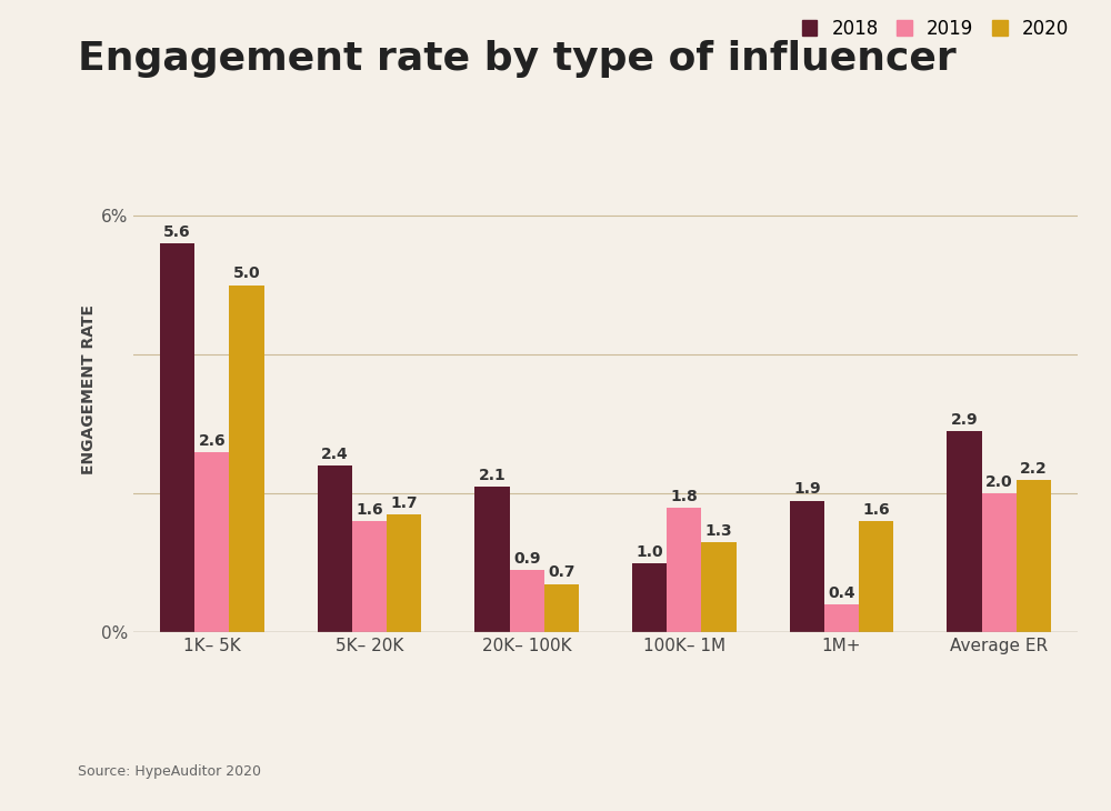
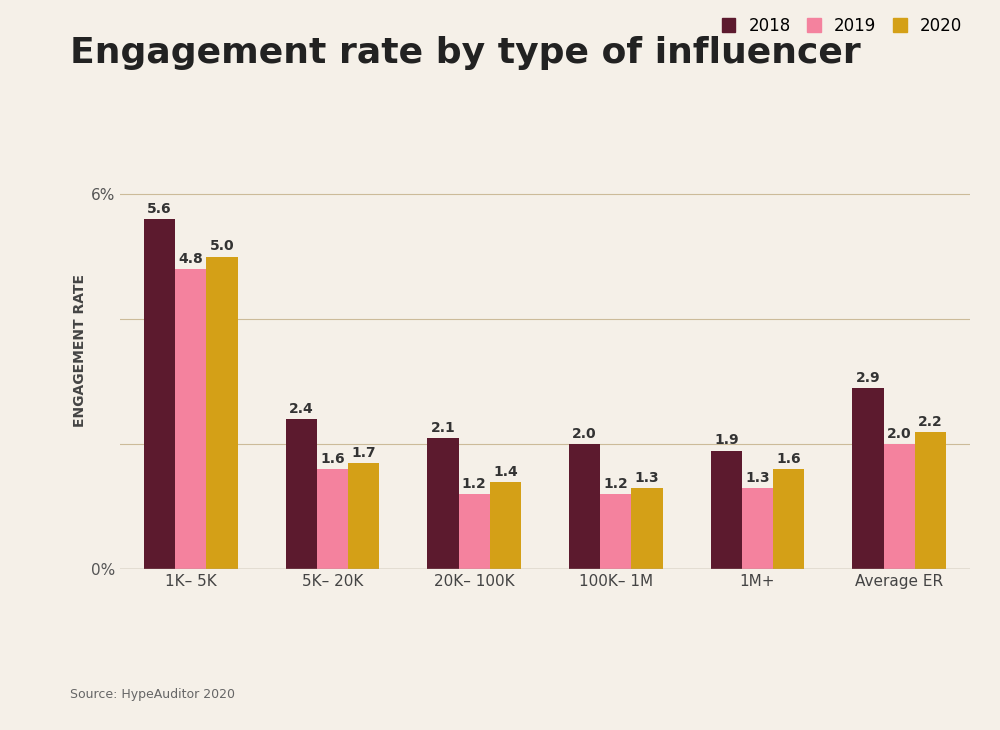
2019/1K– 5K: 2.6 -> 4.8
2019/20K– 100K: 0.9 -> 1.2
2020/20K– 100K: 0.7 -> 1.4
2018/100K– 1M: 1.0 -> 2.0
2019/100K– 1M: 1.8 -> 1.2
2019/1M+: 0.4 -> 1.3
